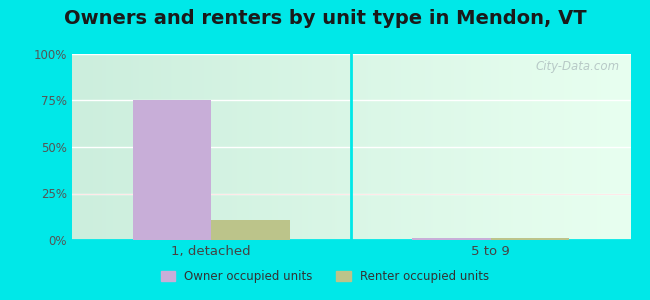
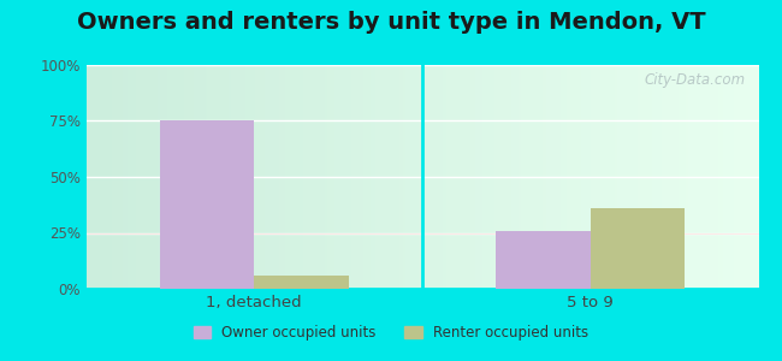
Renter occupied units/1, detached: 11% -> 6%
Owner occupied units/5 to 9: 1% -> 26%
Renter occupied units/5 to 9: 1% -> 36%
